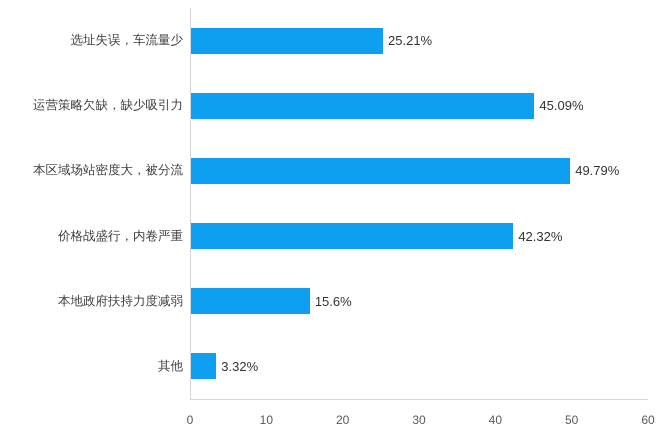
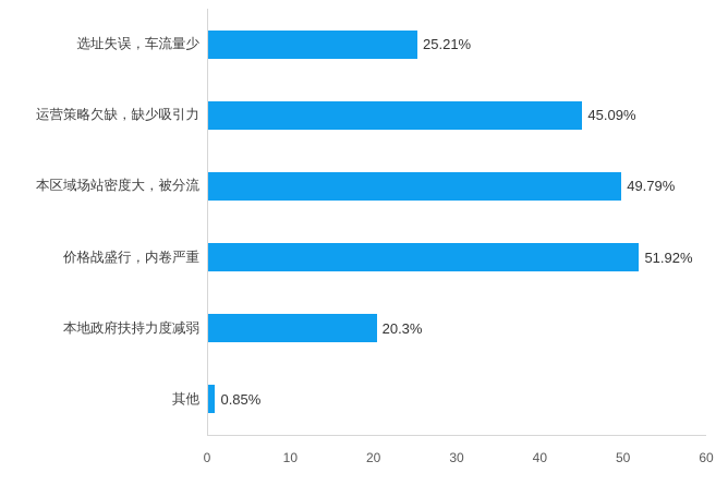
价格战盛行，内卷严重: 42.32% -> 51.92%
本地政府扶持力度减弱: 15.6% -> 20.3%
其他: 3.32% -> 0.85%
